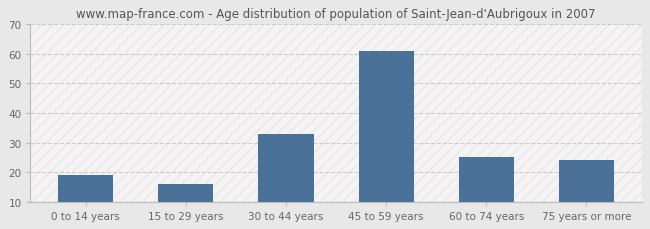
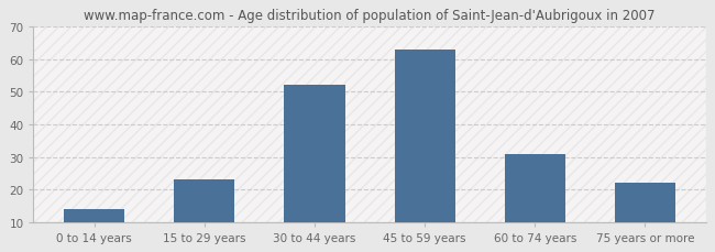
0 to 14 years: 19 -> 14
15 to 29 years: 16 -> 23
30 to 44 years: 33 -> 52
45 to 59 years: 61 -> 63
60 to 74 years: 25 -> 31
75 years or more: 24 -> 22
